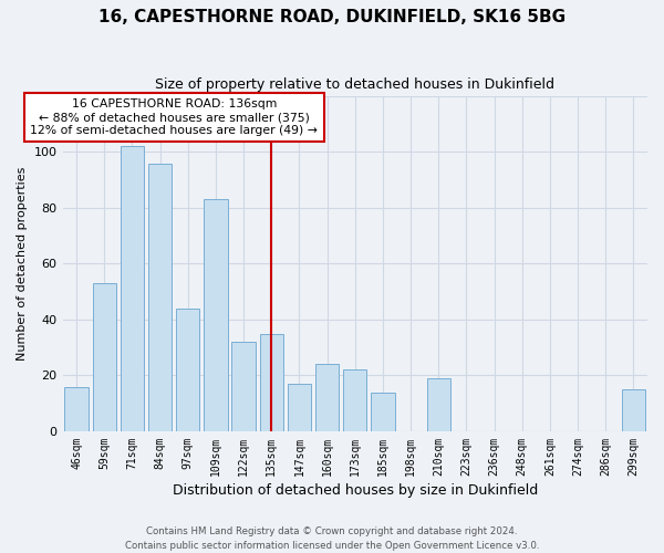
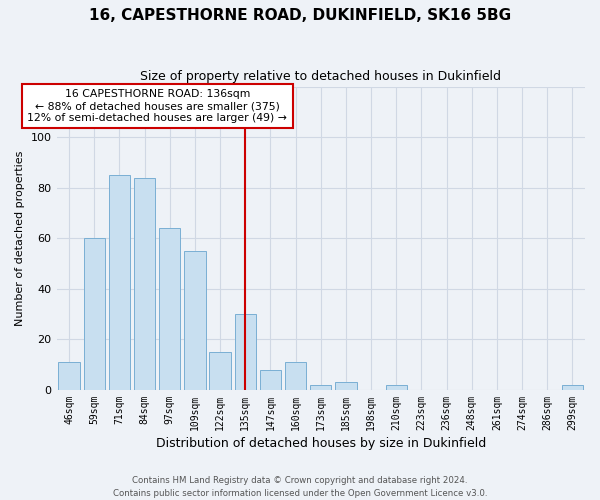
46sqm: 16 -> 11
59sqm: 53 -> 60
71sqm: 102 -> 85
84sqm: 96 -> 84
97sqm: 44 -> 64
109sqm: 83 -> 55
122sqm: 32 -> 15
135sqm: 35 -> 30
147sqm: 17 -> 8
160sqm: 24 -> 11
173sqm: 22 -> 2
185sqm: 14 -> 3
210sqm: 19 -> 2
299sqm: 15 -> 2
